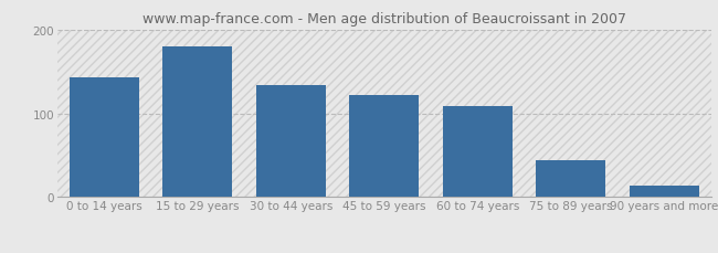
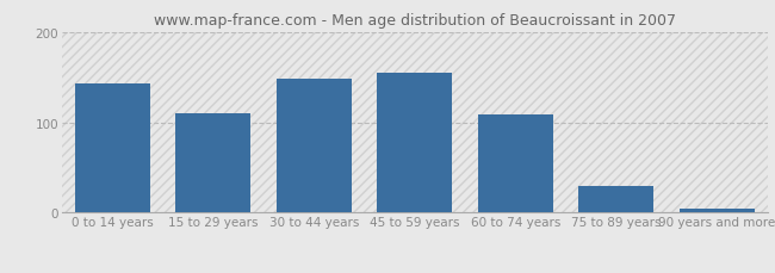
15 to 29 years: 180 -> 110
30 to 44 years: 134 -> 148
45 to 59 years: 122 -> 155
75 to 89 years: 44 -> 30
90 years and more: 14 -> 5
